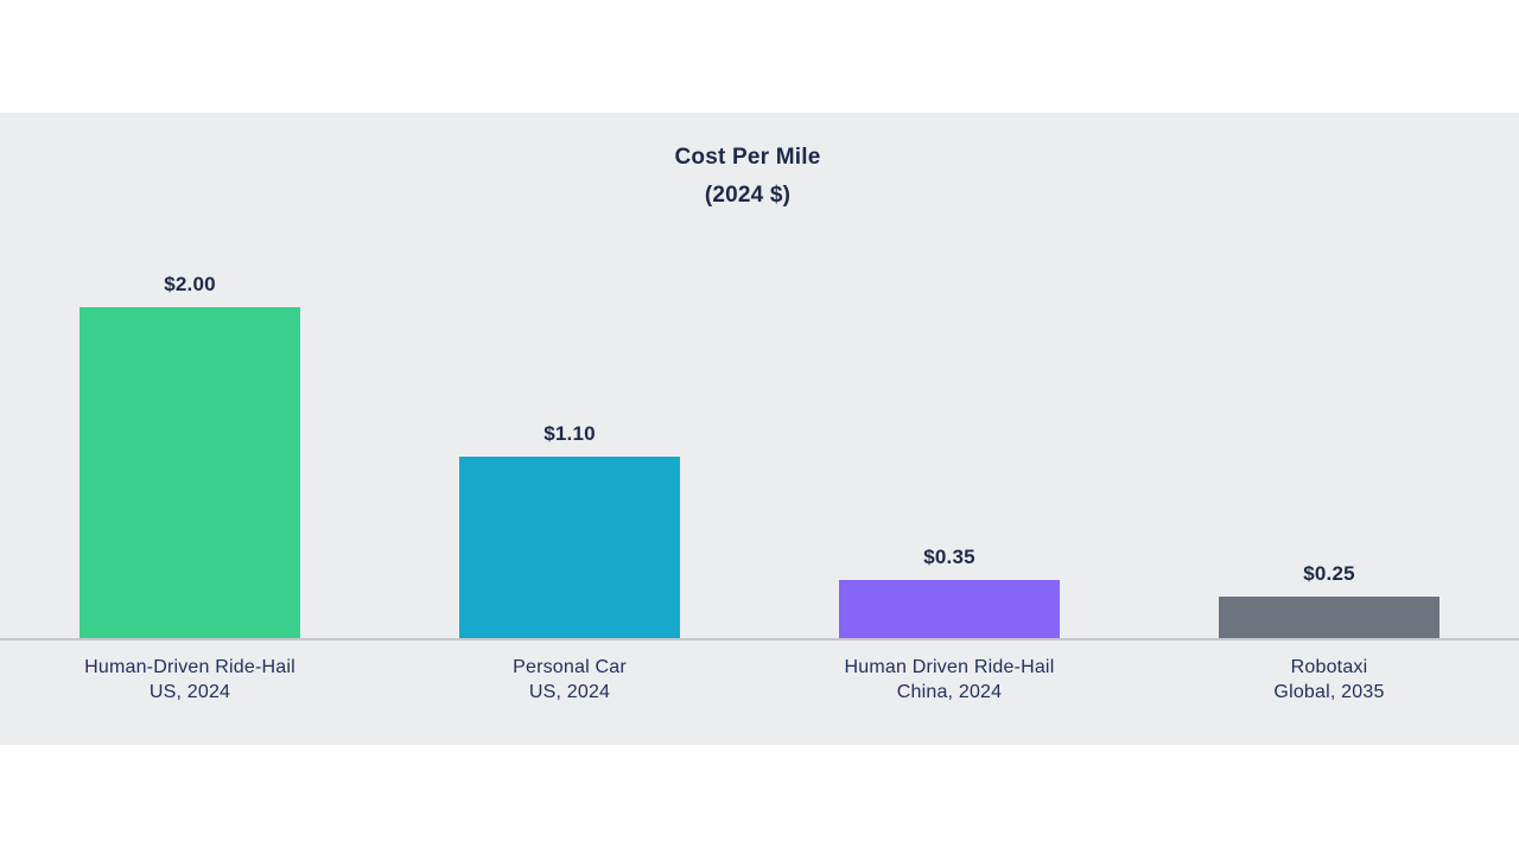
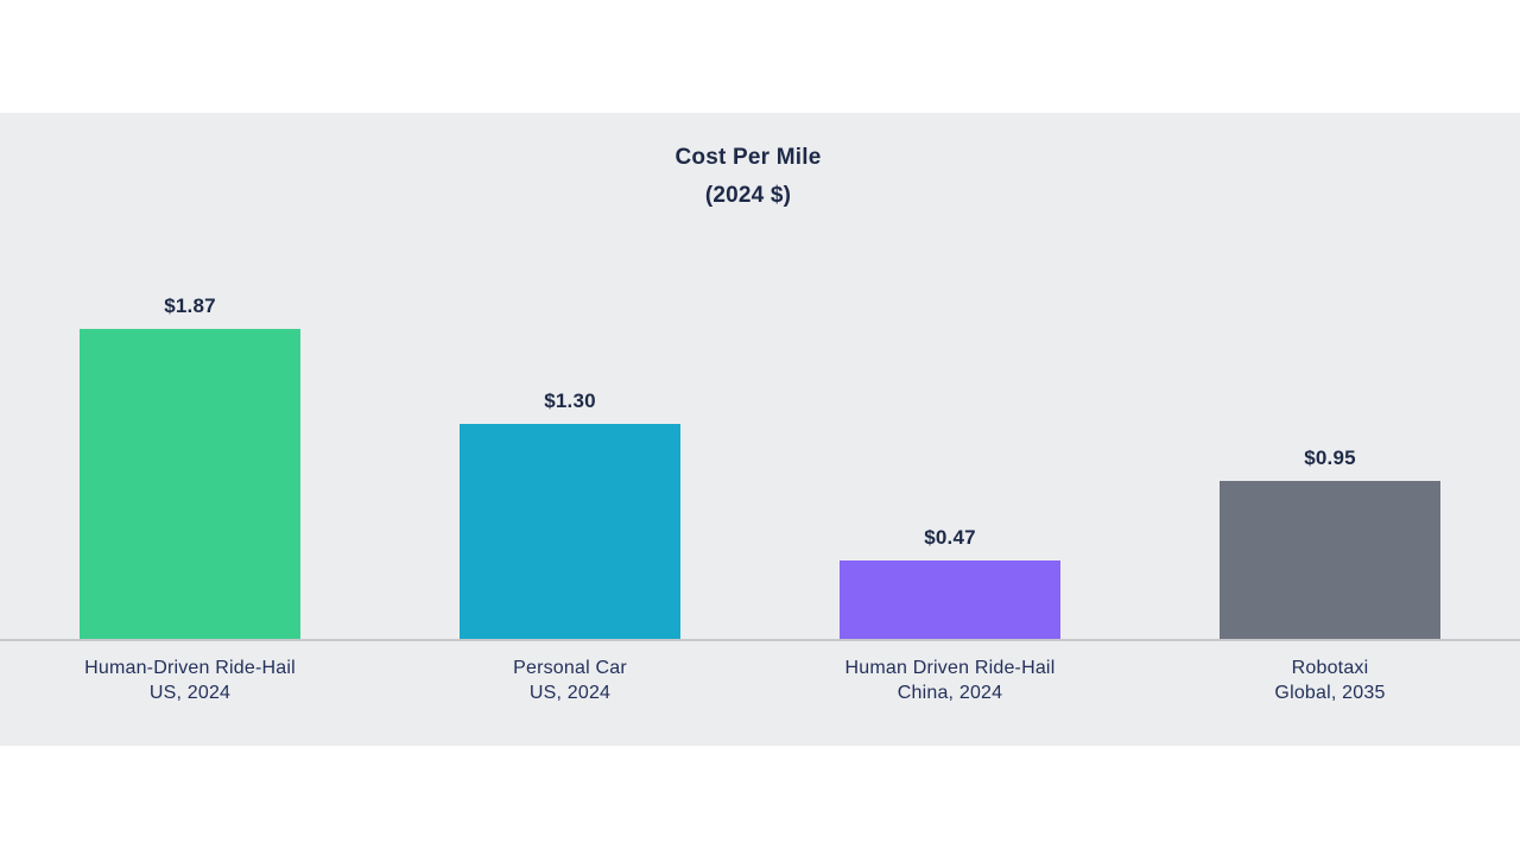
Human-Driven Ride-Hail US, 2024: $2.00 -> $1.87
Personal Car US, 2024: $1.10 -> $1.30
Human Driven Ride-Hail China, 2024: $0.35 -> $0.47
Robotaxi Global, 2035: $0.25 -> $0.95
